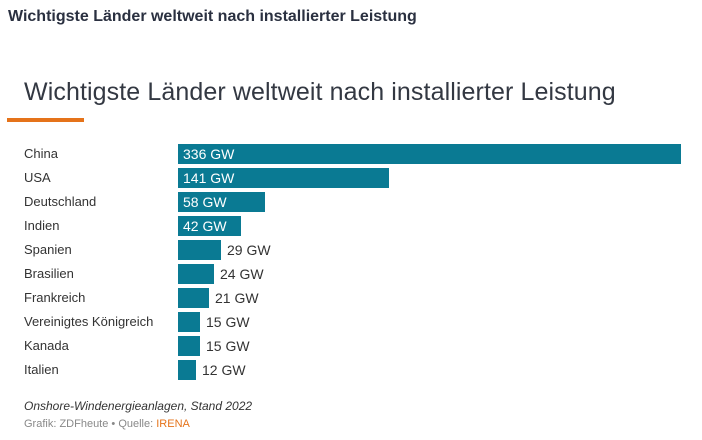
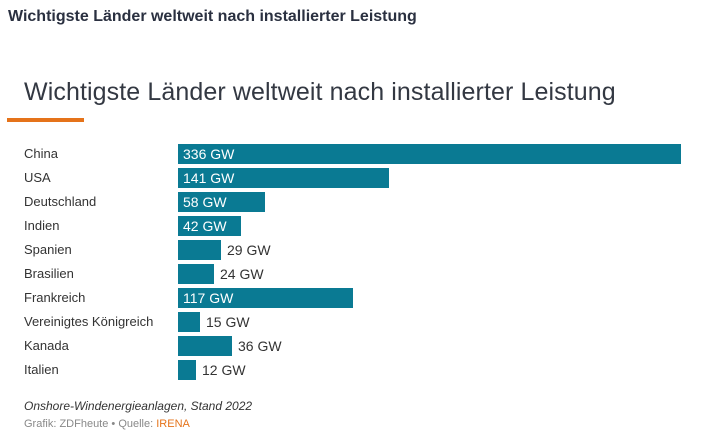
Frankreich: 21 -> 117
Kanada: 15 -> 36
